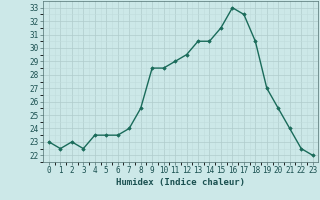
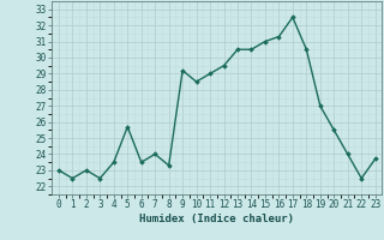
5: 23.5 -> 25.7
8: 25.5 -> 23.3
9: 28.5 -> 29.2
15: 31.5 -> 31.0
16: 33.0 -> 31.3
23: 22.0 -> 23.7
